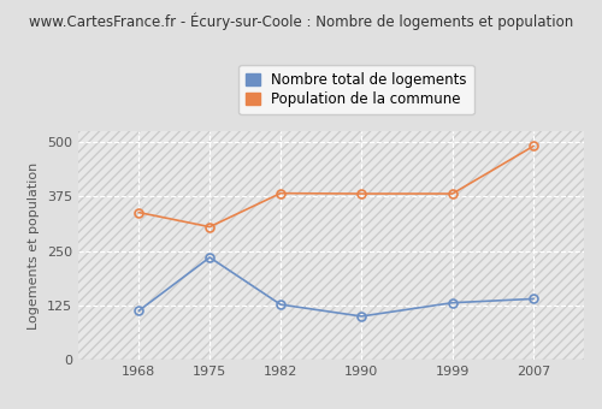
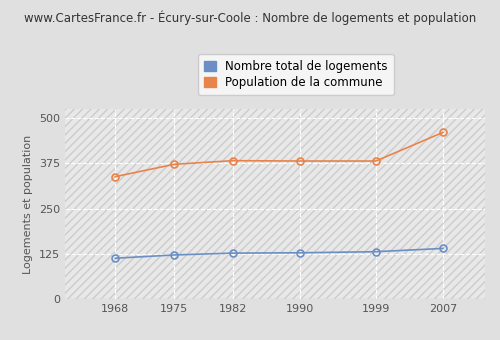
Nombre total de logements/1975: 235 -> 122
Population de la commune/1975: 305 -> 372
Nombre total de logements/1990: 100 -> 128
Population de la commune/2007: 490 -> 460
